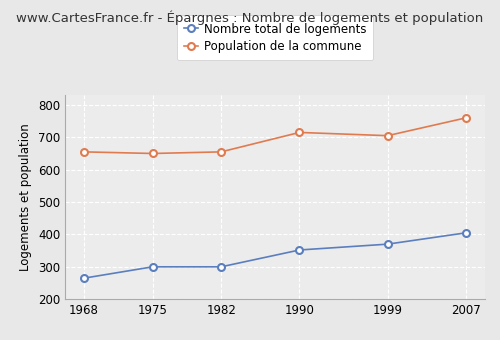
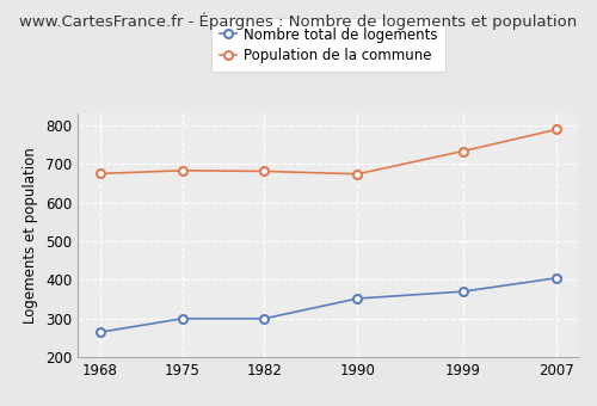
Population de la commune/1968: 655 -> 675
Population de la commune/1975: 650 -> 683
Population de la commune/1982: 655 -> 681
Population de la commune/1990: 715 -> 674
Population de la commune/1999: 705 -> 733
Population de la commune/2007: 760 -> 789
